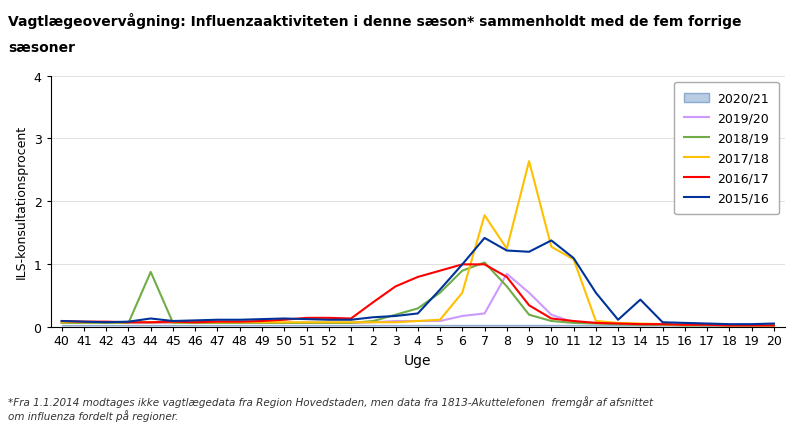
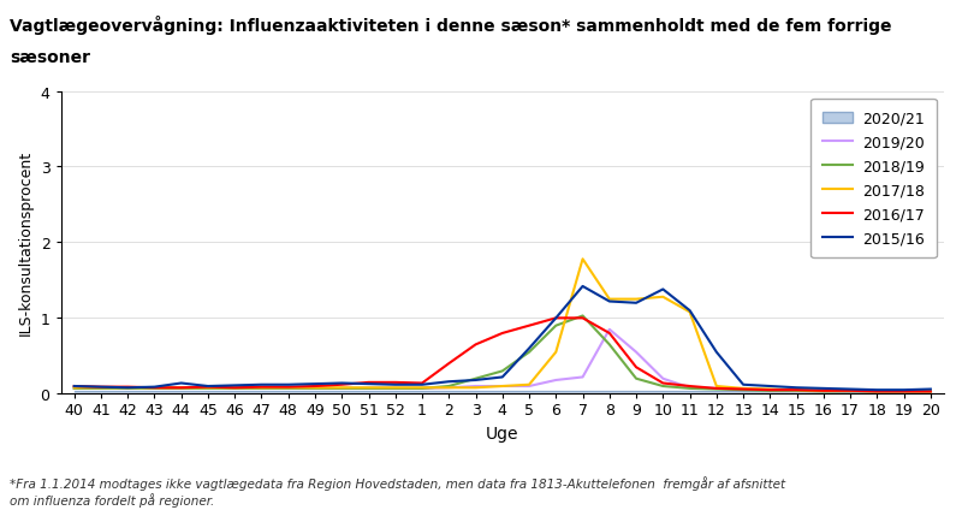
2018/19/44: 0.88 -> 0.07
2017/18/9: 2.64 -> 1.25
2015/16/14: 0.44 -> 0.10
